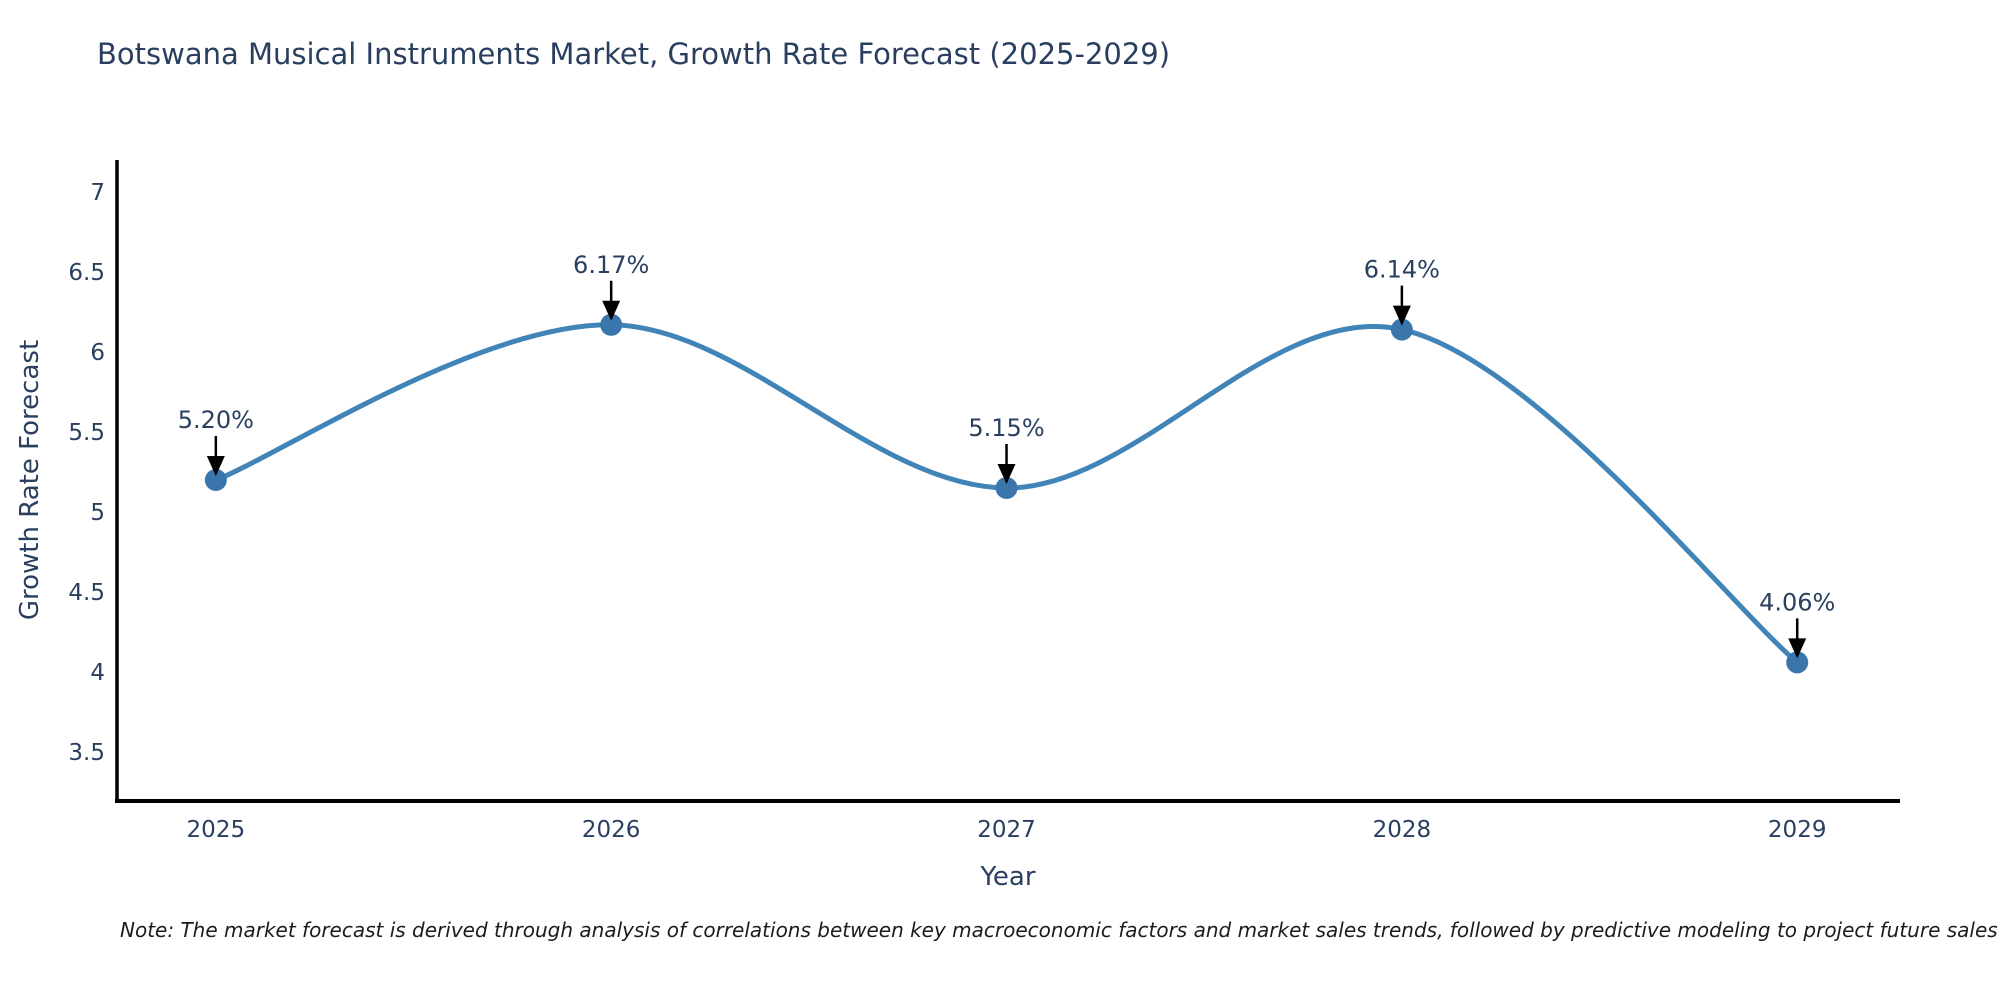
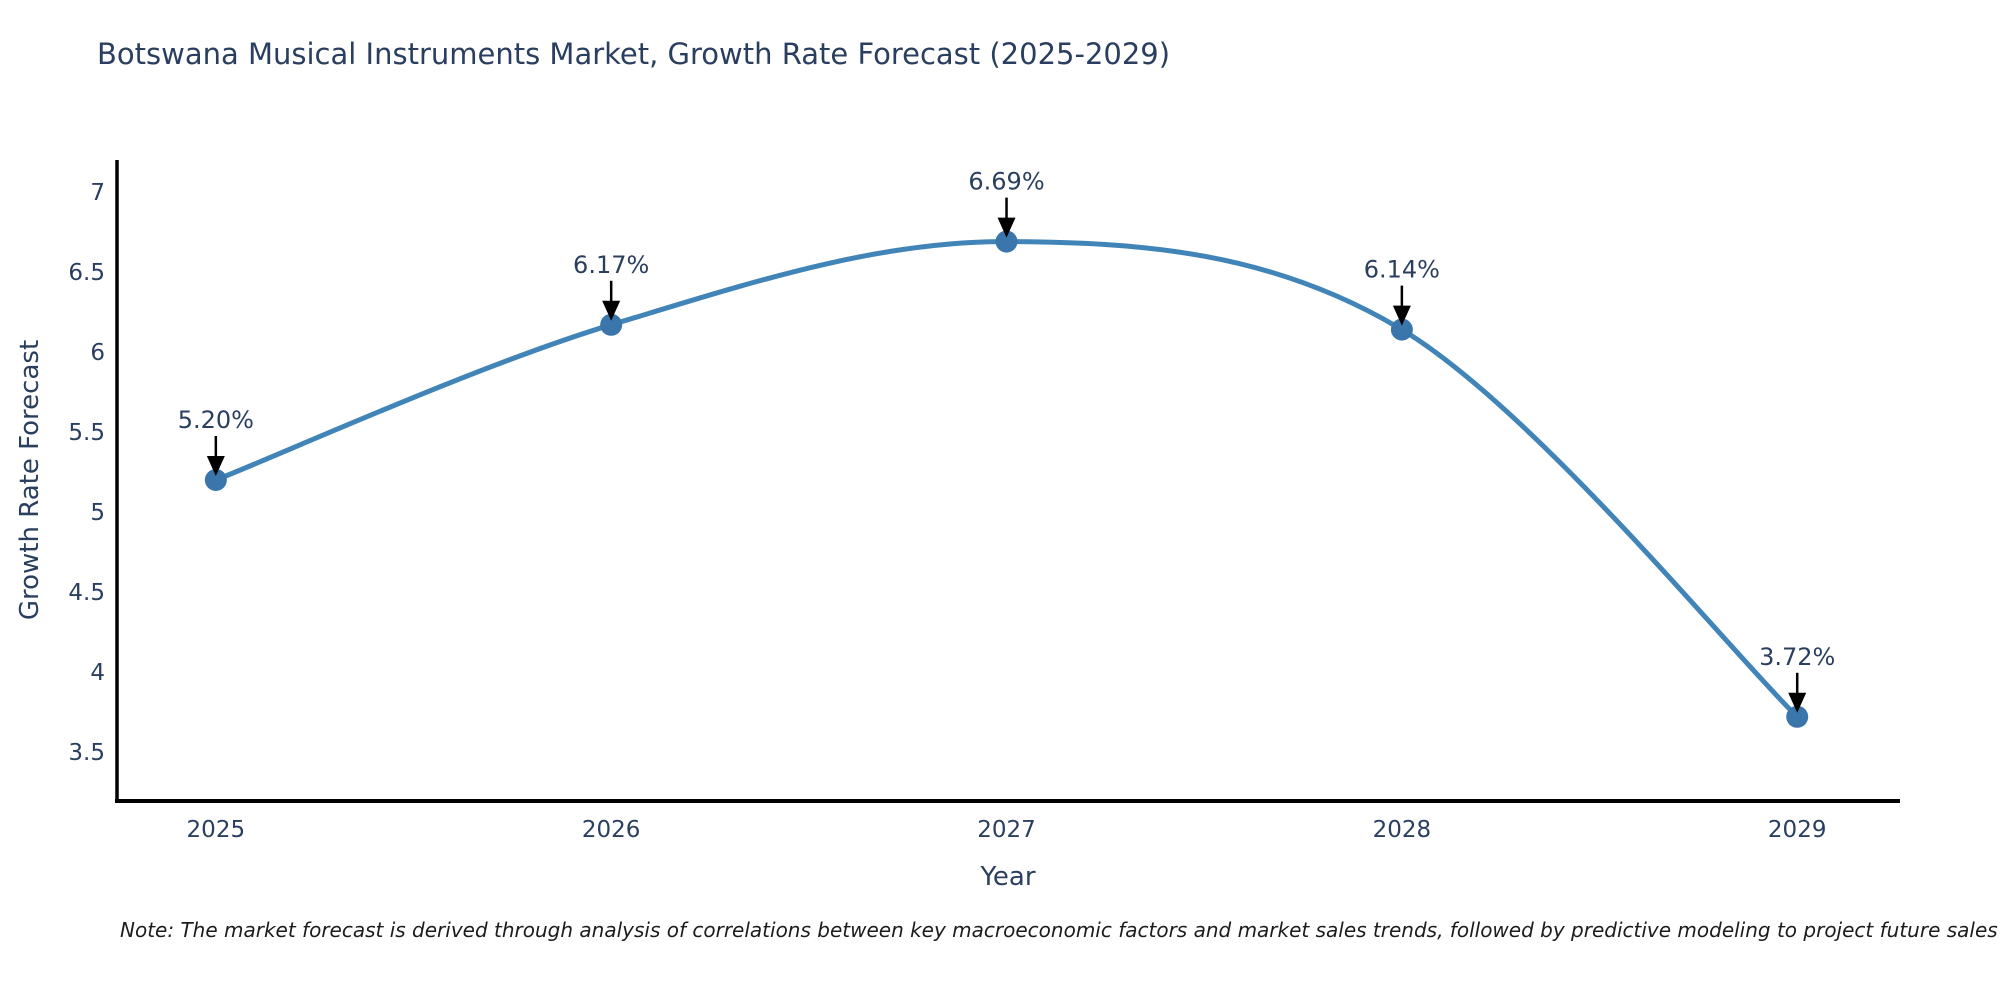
2027: 5.15% -> 6.69%
2029: 4.06% -> 3.72%
